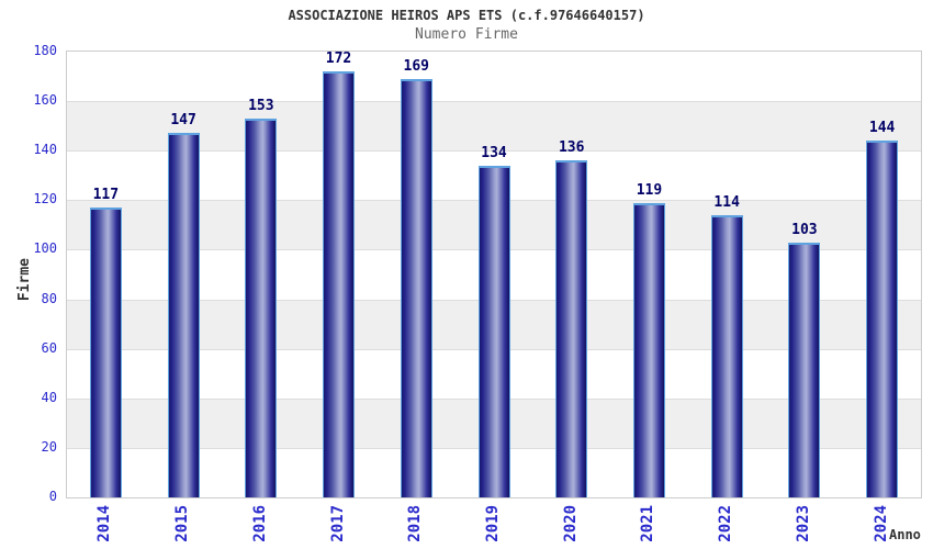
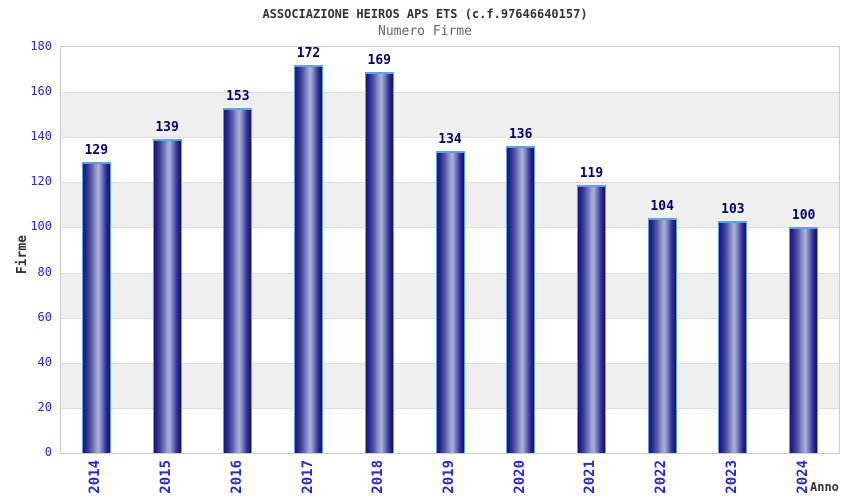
2014: 117 -> 129
2015: 147 -> 139
2022: 114 -> 104
2024: 144 -> 100
